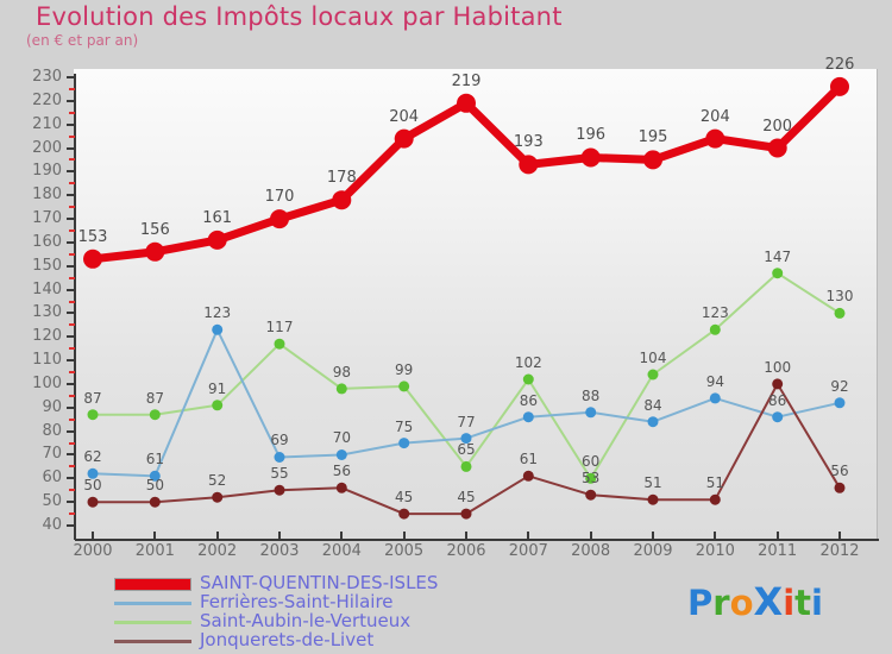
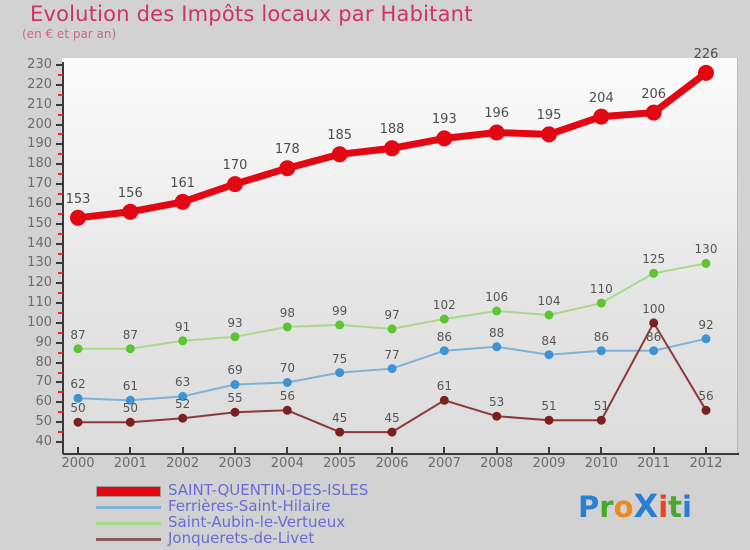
Ferrières-Saint-Hilaire/2002: 123 -> 63
Saint-Aubin-le-Vertueux/2003: 117 -> 93
SAINT-QUENTIN-DES-ISLES/2005: 204 -> 185
SAINT-QUENTIN-DES-ISLES/2006: 219 -> 188
Saint-Aubin-le-Vertueux/2006: 65 -> 97
Saint-Aubin-le-Vertueux/2008: 60 -> 106
Ferrières-Saint-Hilaire/2010: 94 -> 86
Saint-Aubin-le-Vertueux/2010: 123 -> 110
SAINT-QUENTIN-DES-ISLES/2011: 200 -> 206
Saint-Aubin-le-Vertueux/2011: 147 -> 125
